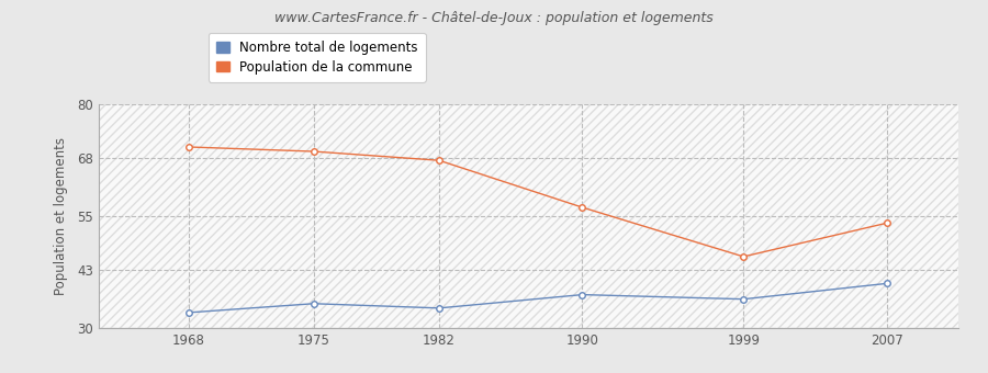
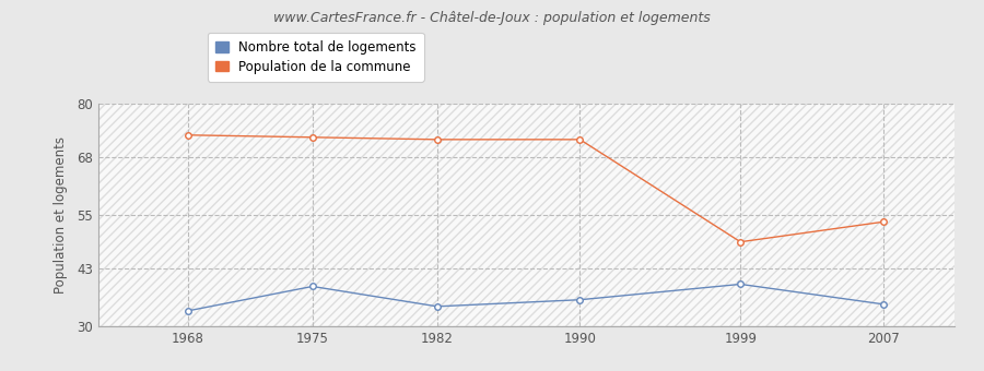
Population de la commune/1968: 70.5 -> 73.0
Nombre total de logements/1975: 35.5 -> 39.0
Population de la commune/1975: 69.5 -> 72.5
Population de la commune/1982: 67.5 -> 72.0
Nombre total de logements/1990: 37.5 -> 36.0
Population de la commune/1990: 57.0 -> 72.0
Nombre total de logements/1999: 36.5 -> 39.5
Population de la commune/1999: 46.0 -> 49.0
Nombre total de logements/2007: 40.0 -> 35.0
